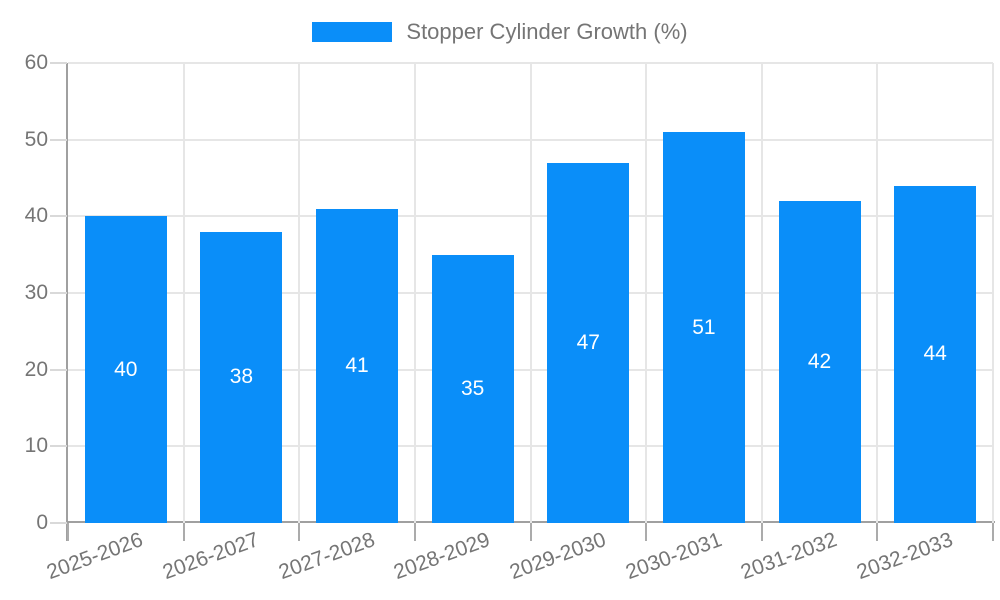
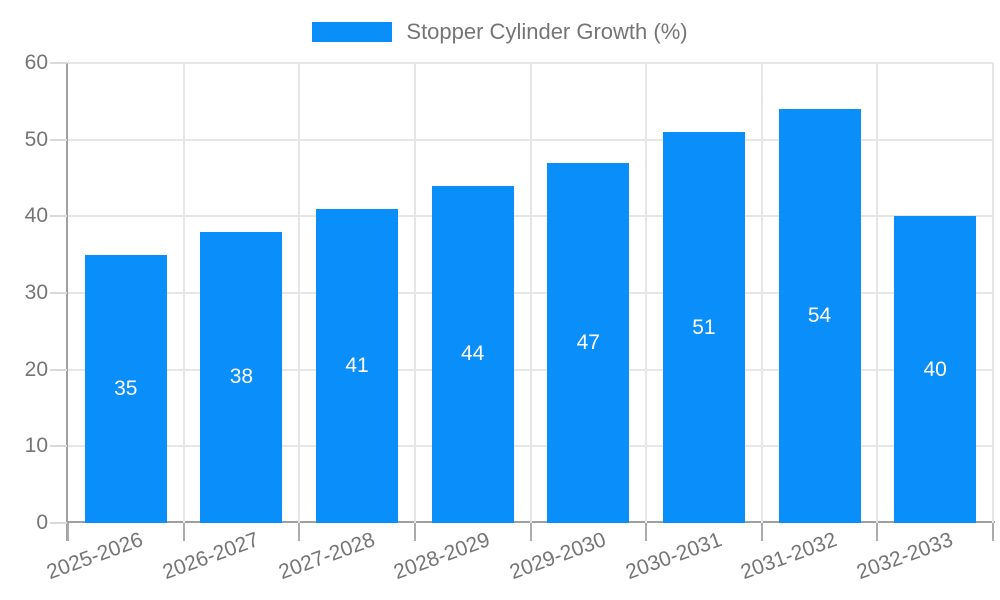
2025-2026: 40 -> 35
2028-2029: 35 -> 44
2031-2032: 42 -> 54
2032-2033: 44 -> 40
